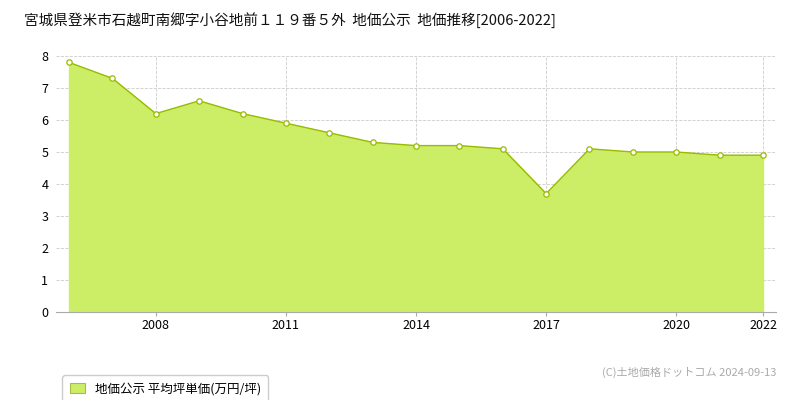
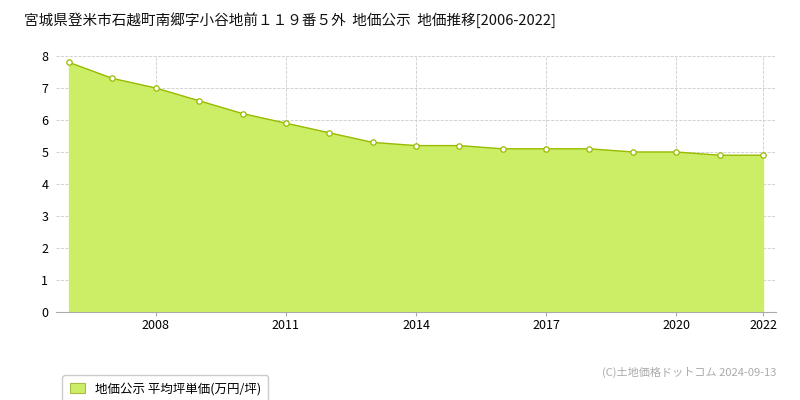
2008: 6.2 -> 7.0
2017: 3.7 -> 5.1
